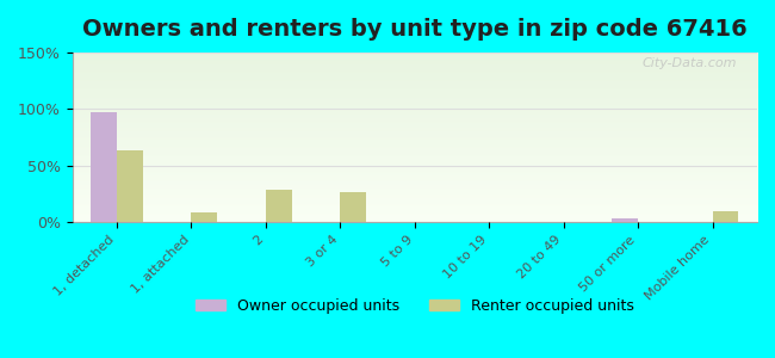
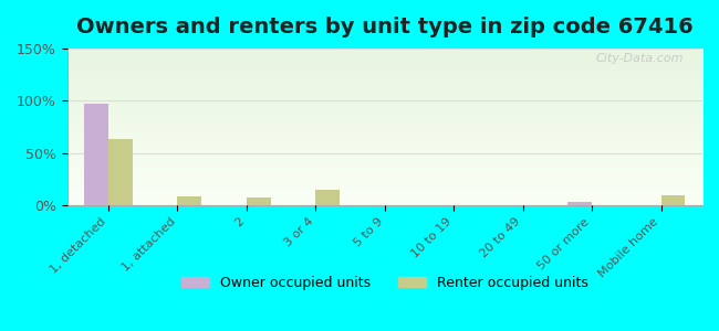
Renter occupied units/2: 28% -> 7%
Renter occupied units/3 or 4: 26% -> 15%
